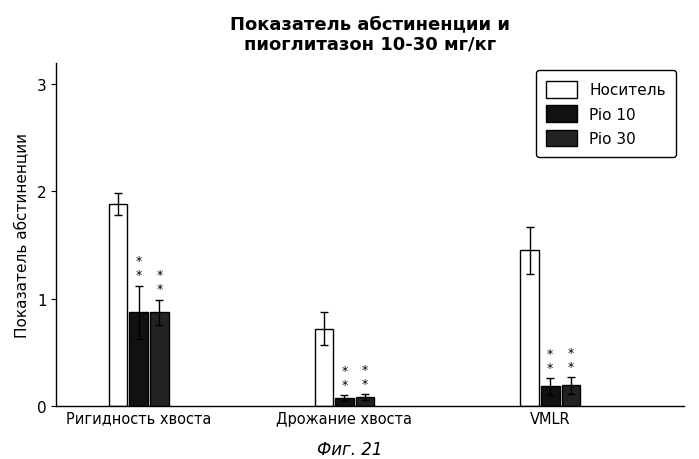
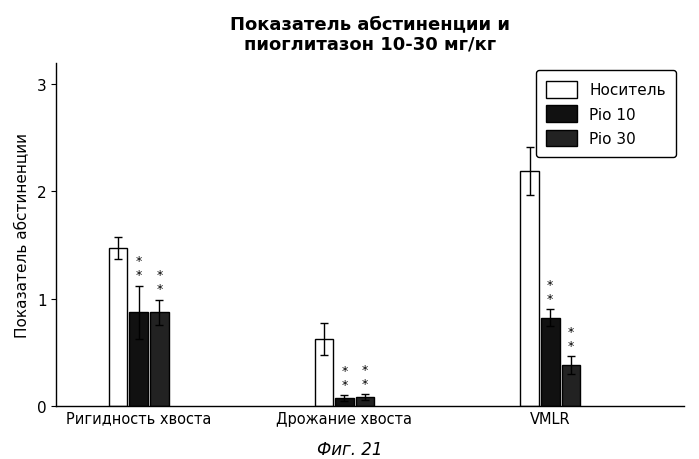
Носитель/Ригидность хвоста: 1.88 -> 1.47
Носитель/Дрожание хвоста: 0.72 -> 0.62
Носитель/VMLR: 1.45 -> 2.19
Pio 10/VMLR: 0.18 -> 0.82
Pio 30/VMLR: 0.19 -> 0.38
